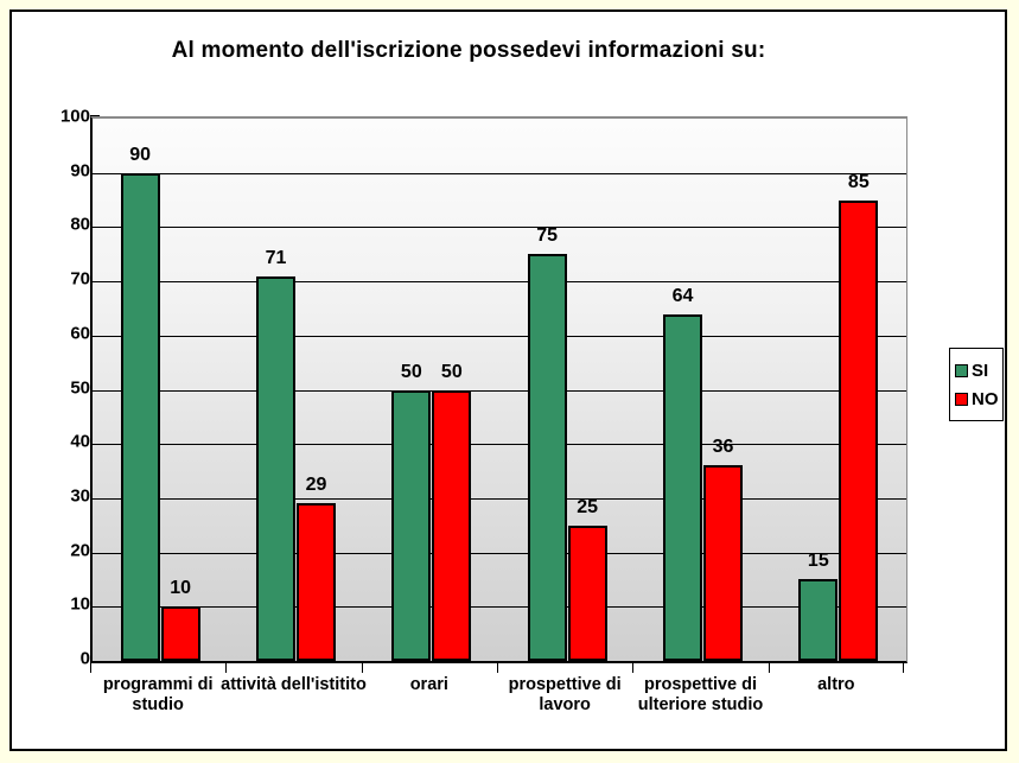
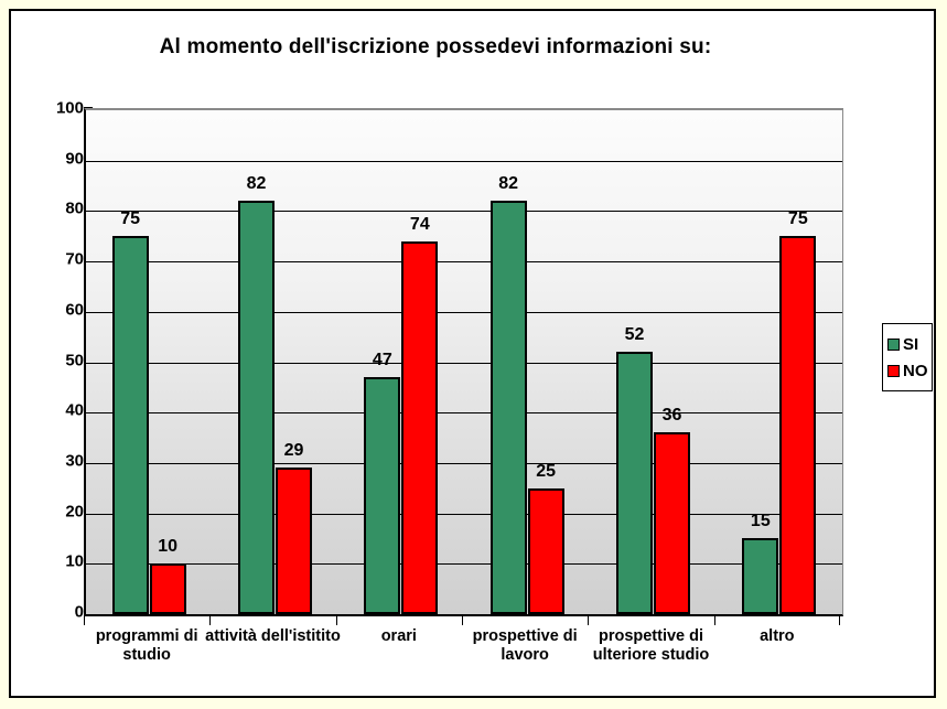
SI/programmi di studio: 90 -> 75
SI/attività dell'istitito: 71 -> 82
SI/orari: 50 -> 47
NO/orari: 50 -> 74
SI/prospettive di lavoro: 75 -> 82
SI/prospettive di ulteriore studio: 64 -> 52
NO/altro: 85 -> 75
